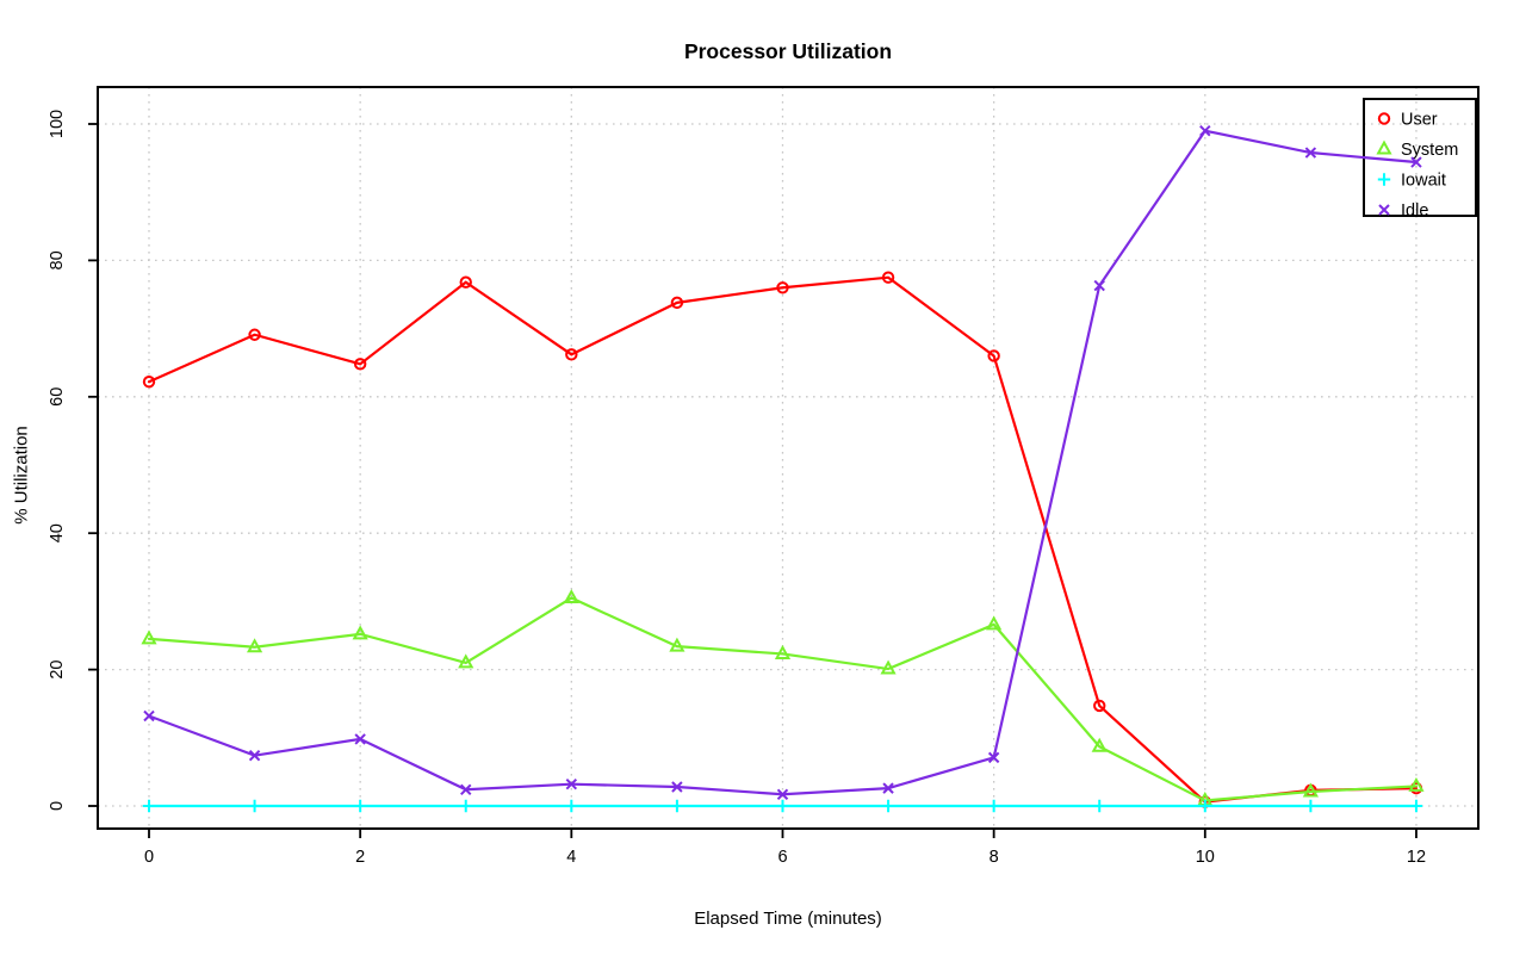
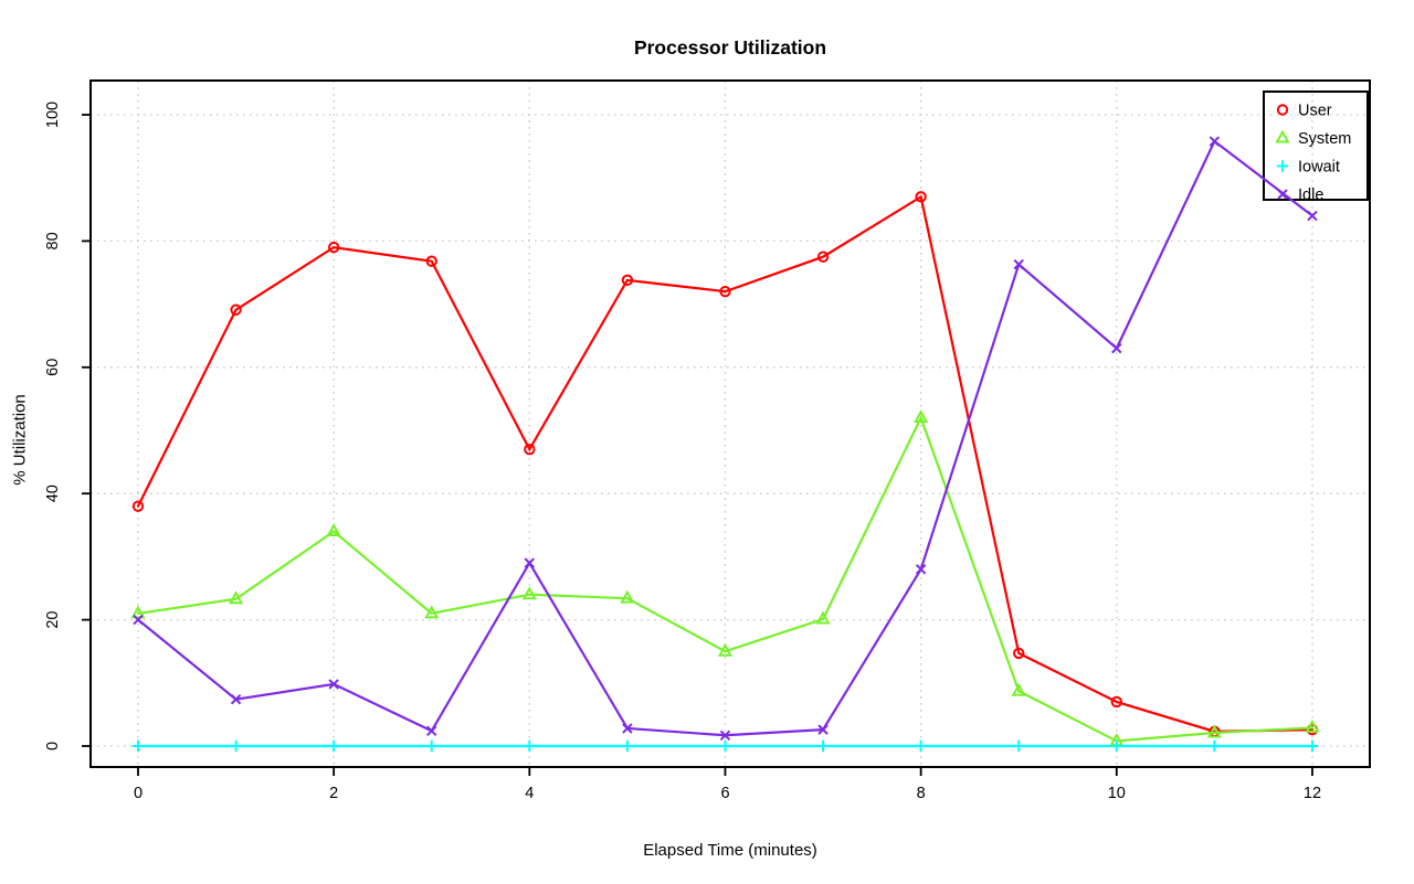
User/0: 62 -> 38
System/0: 24 -> 21
Idle/0: 13 -> 20
User/2: 65 -> 79
System/2: 25 -> 34
User/4: 66 -> 47
System/4: 30 -> 24
Idle/4: 3 -> 29
User/6: 76 -> 72
System/6: 22 -> 15
User/8: 66 -> 87
System/8: 27 -> 52
Idle/8: 7 -> 28
User/10: 1 -> 7
Idle/10: 99 -> 63
Idle/12: 94 -> 84
